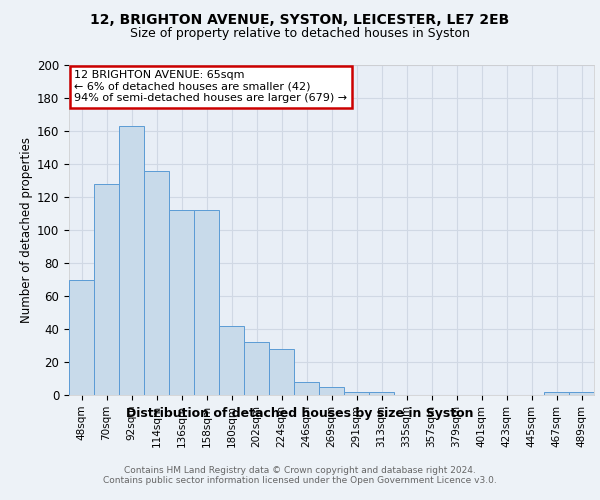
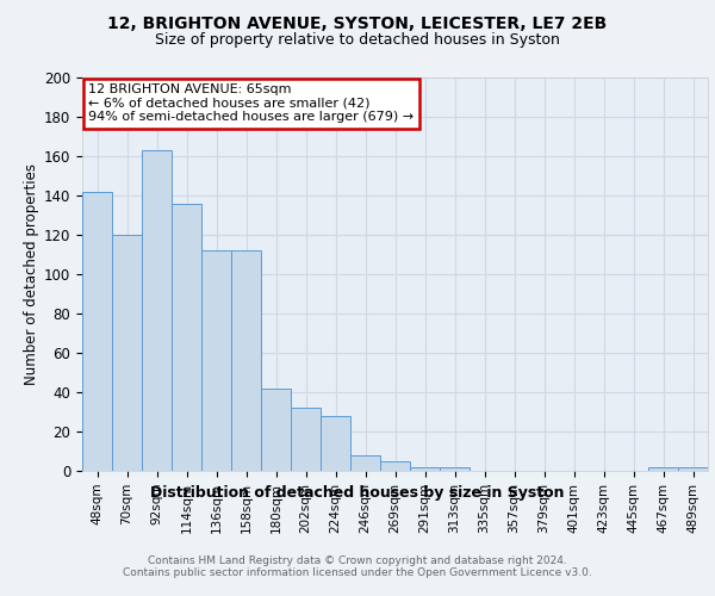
48sqm: 70 -> 142
70sqm: 128 -> 120
